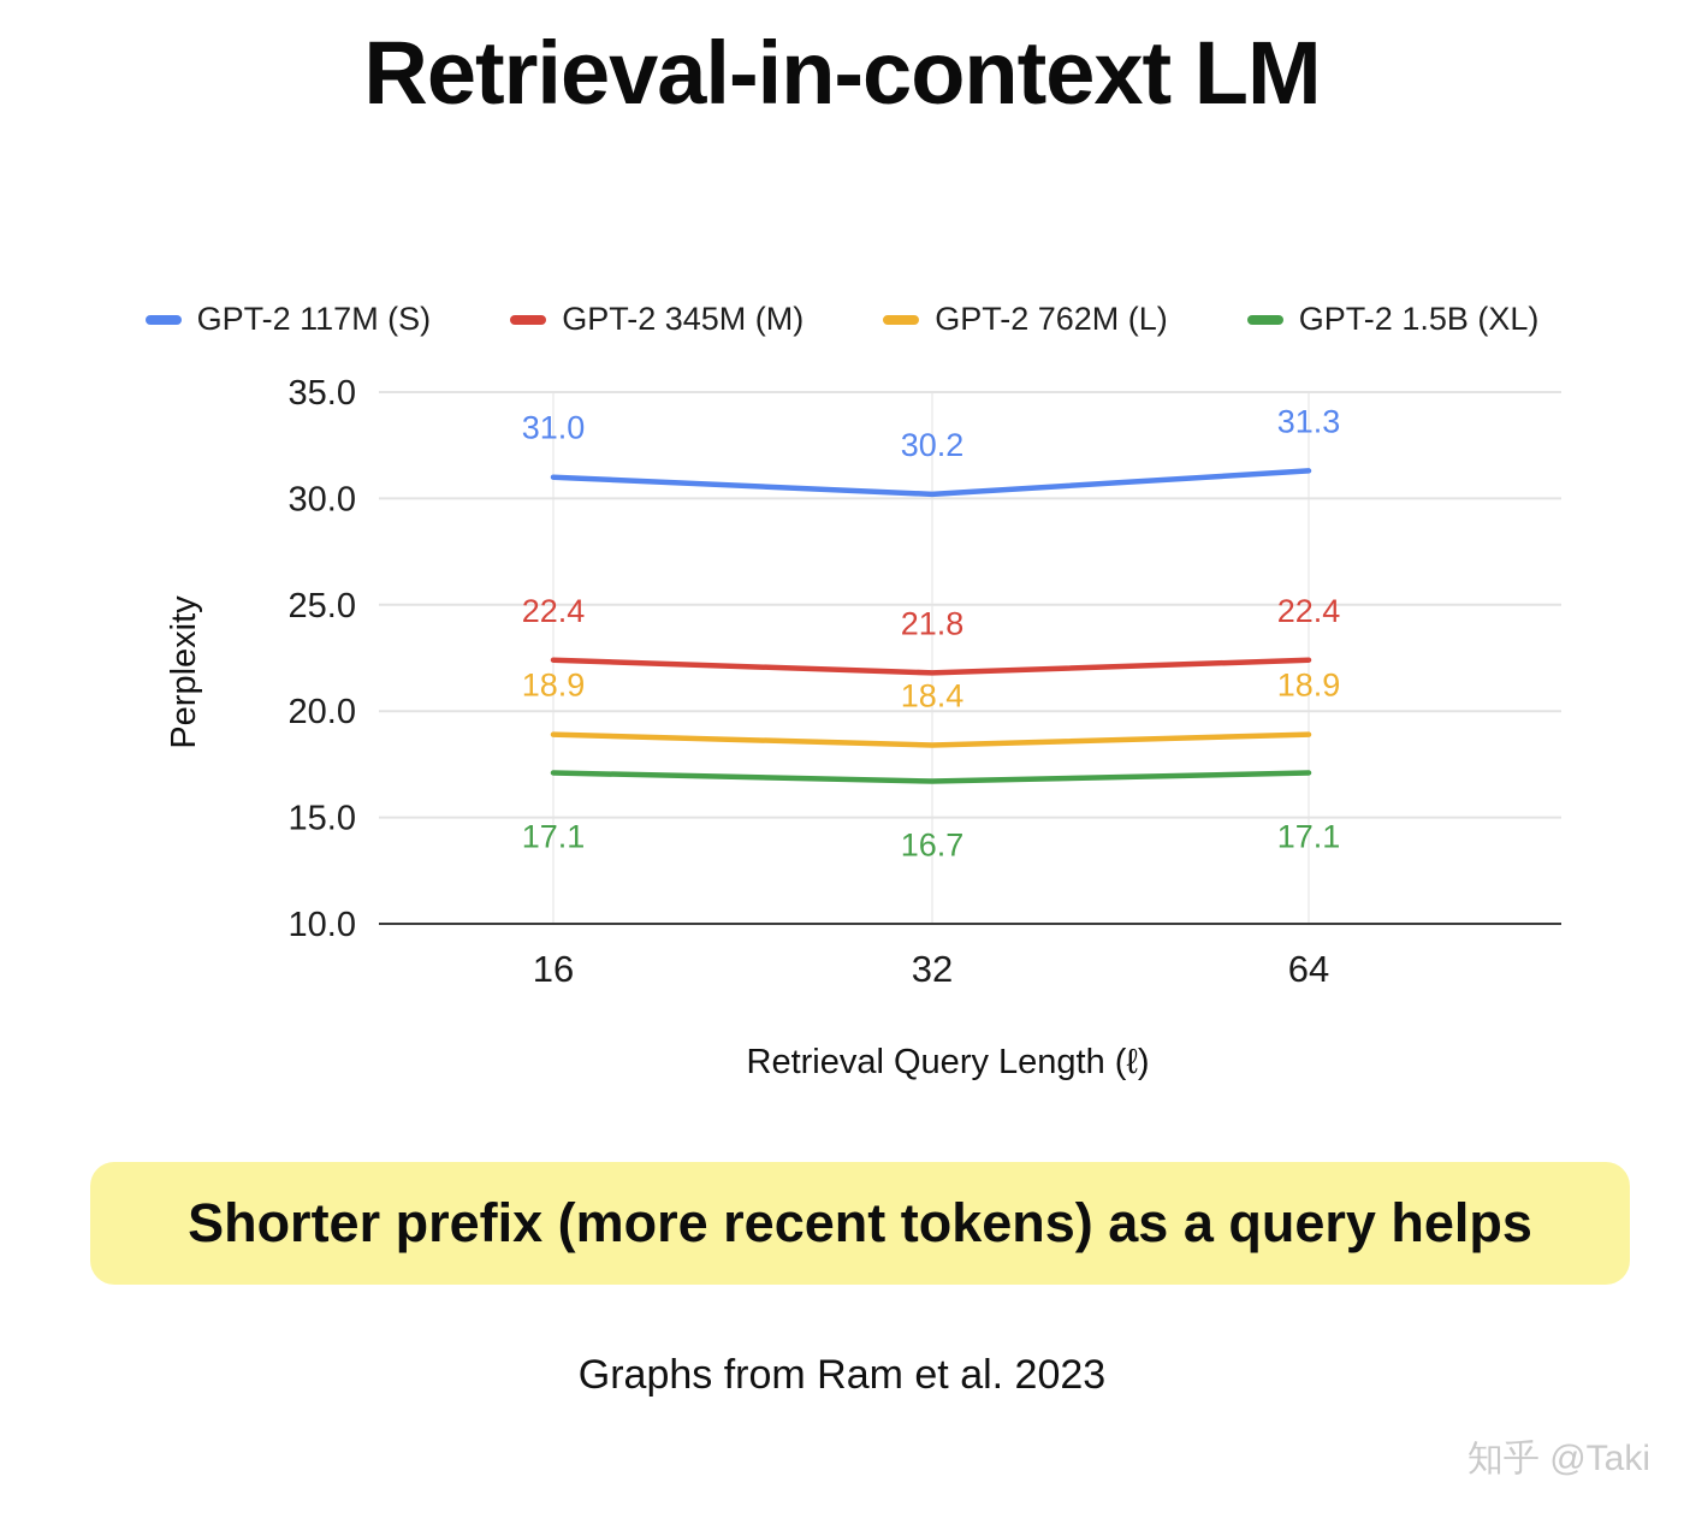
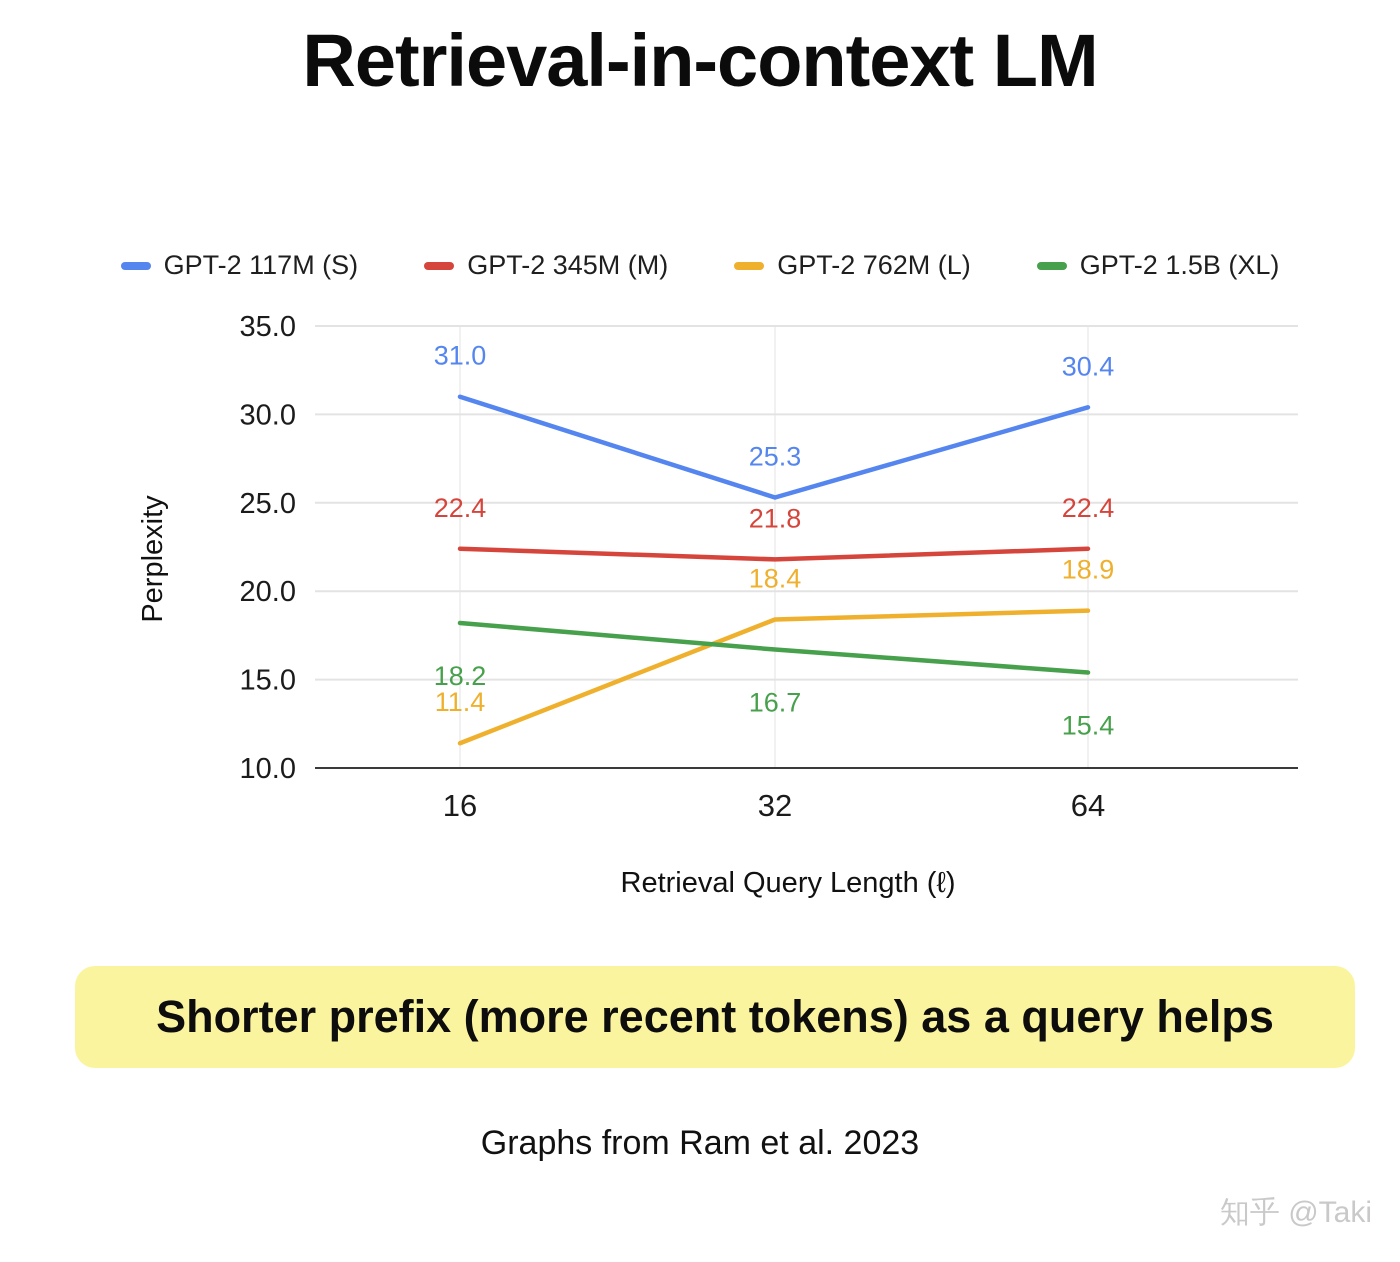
GPT-2 762M (L)/16: 18.9 -> 11.4
GPT-2 1.5B (XL)/16: 17.1 -> 18.2
GPT-2 117M (S)/32: 30.2 -> 25.3
GPT-2 117M (S)/64: 31.3 -> 30.4
GPT-2 1.5B (XL)/64: 17.1 -> 15.4
